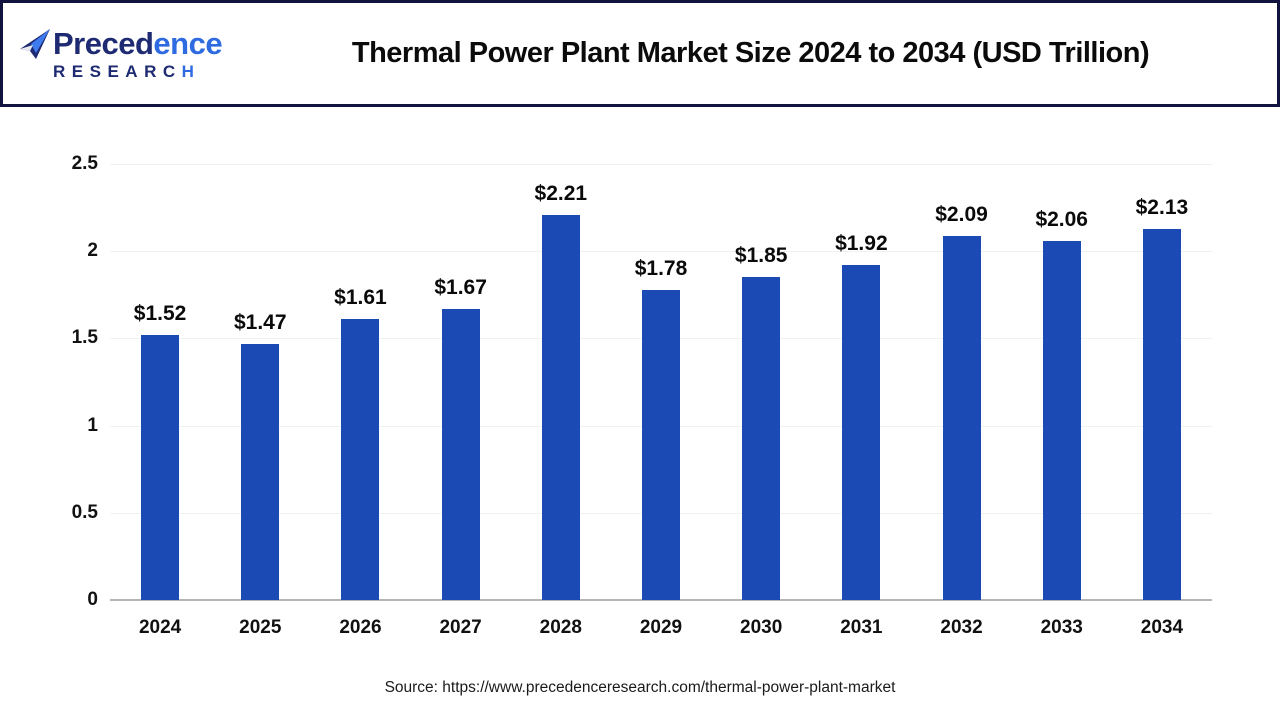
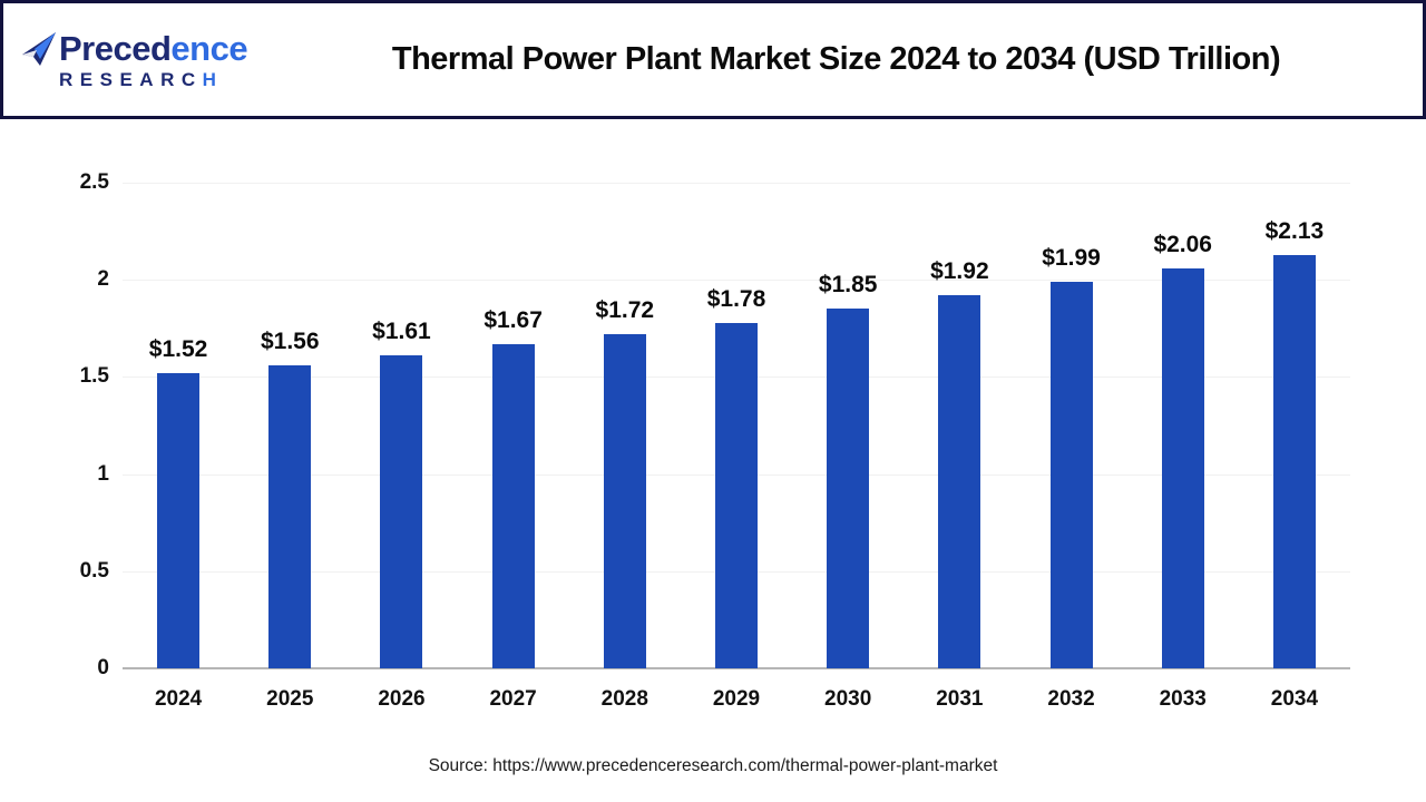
2025: $1.47 -> $1.56
2028: $2.21 -> $1.72
2032: $2.09 -> $1.99
